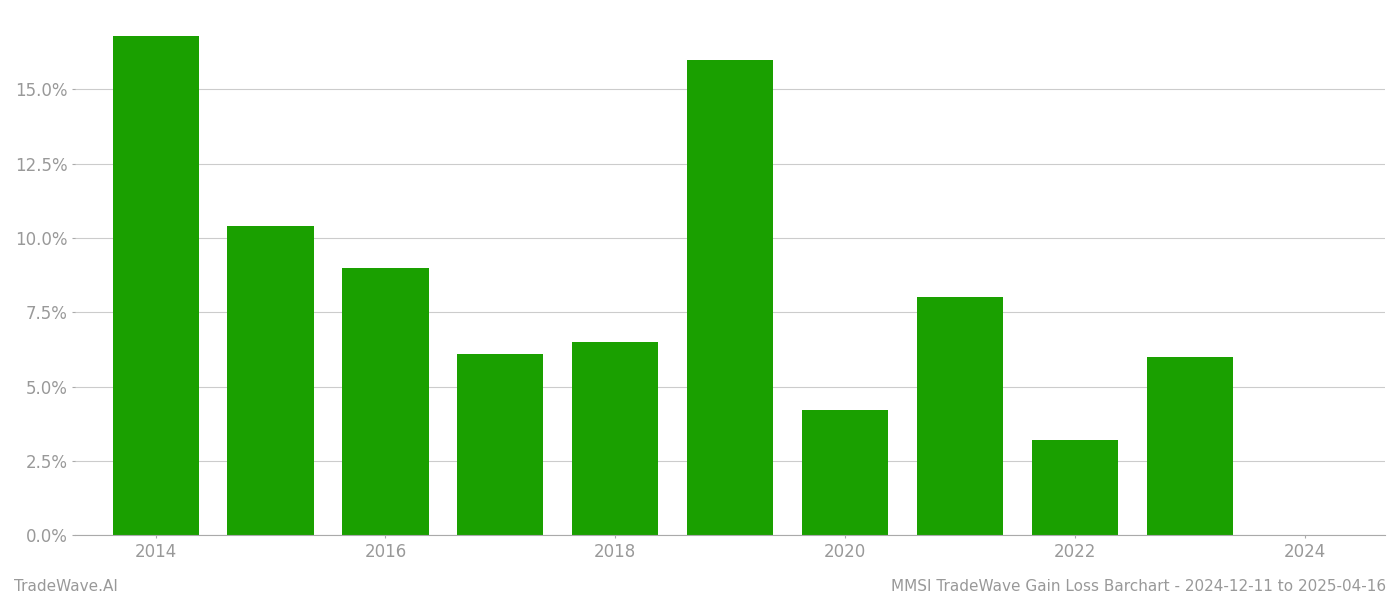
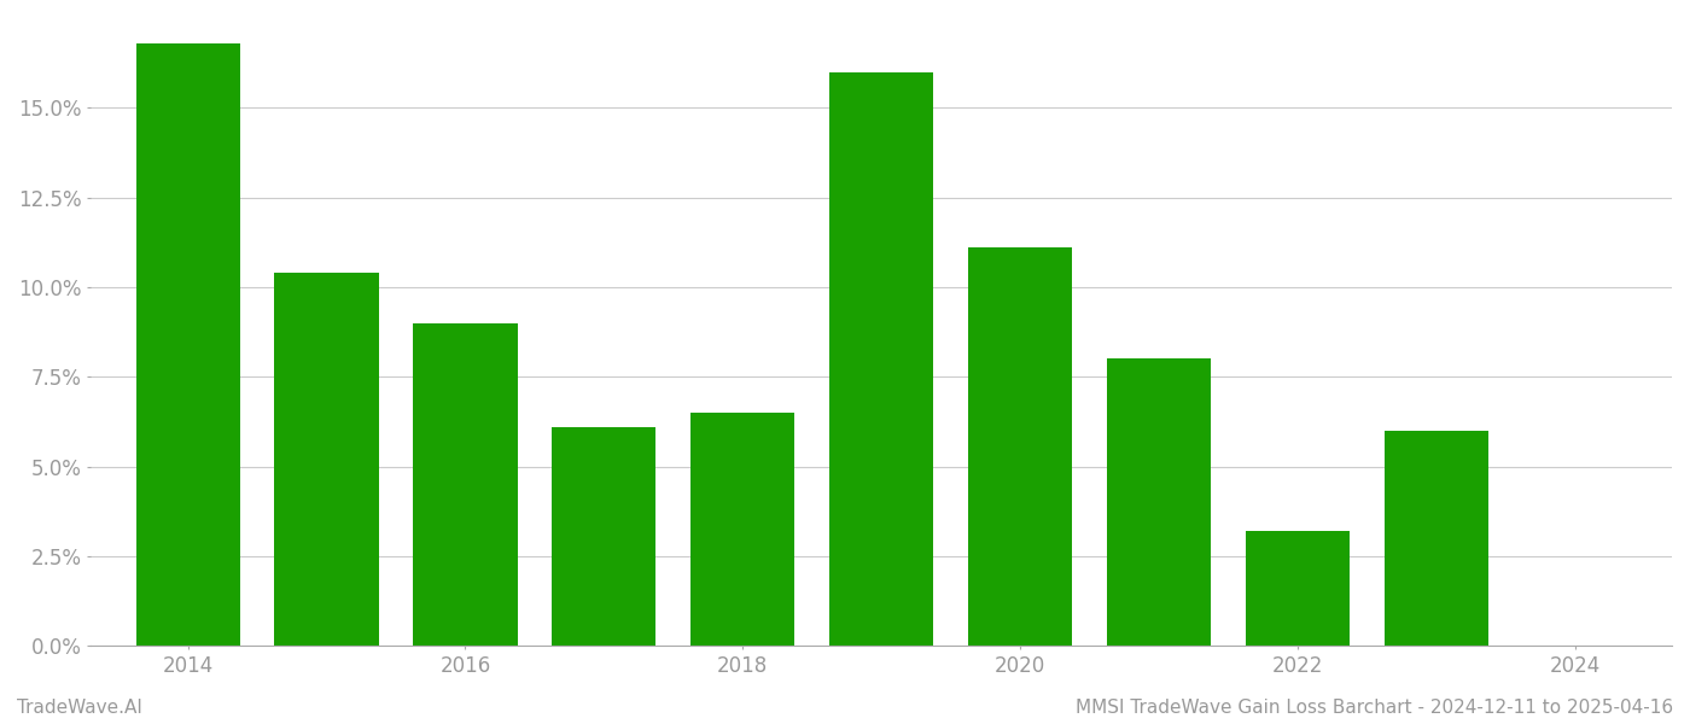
2020: 4.2% -> 11.1%
